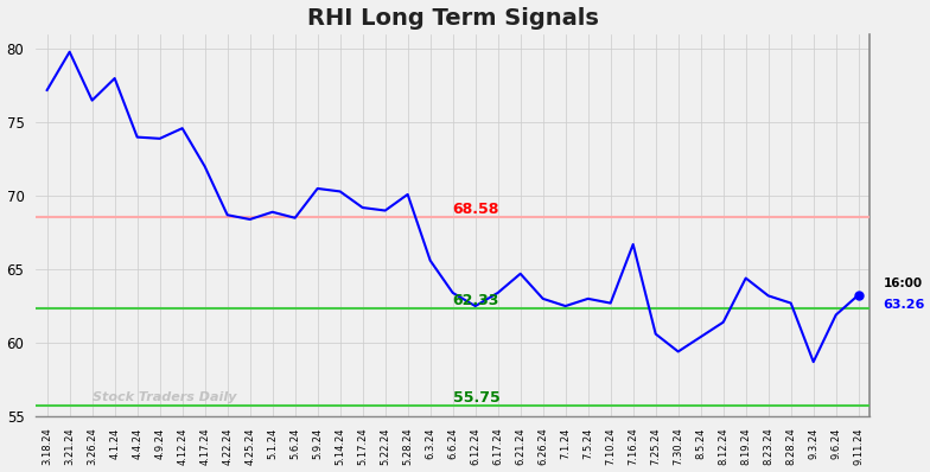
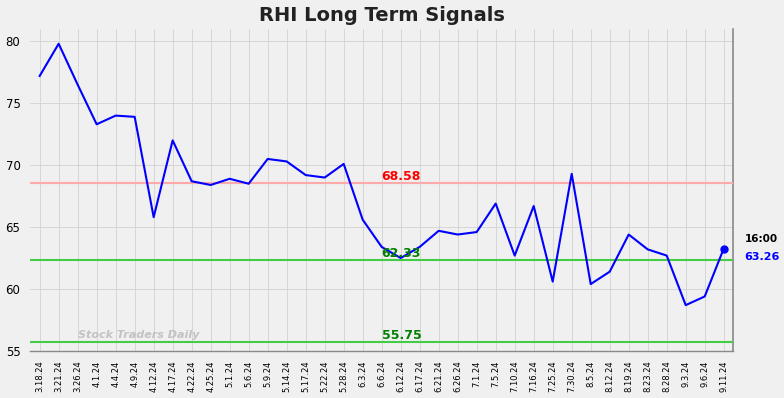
4.1.24: 78.0 -> 73.3
4.12.24: 74.6 -> 65.8
6.26.24: 63.0 -> 64.4
7.1.24: 62.5 -> 64.6
7.5.24: 63.0 -> 66.9
7.30.24: 59.4 -> 69.3
9.6.24: 61.9 -> 59.4
